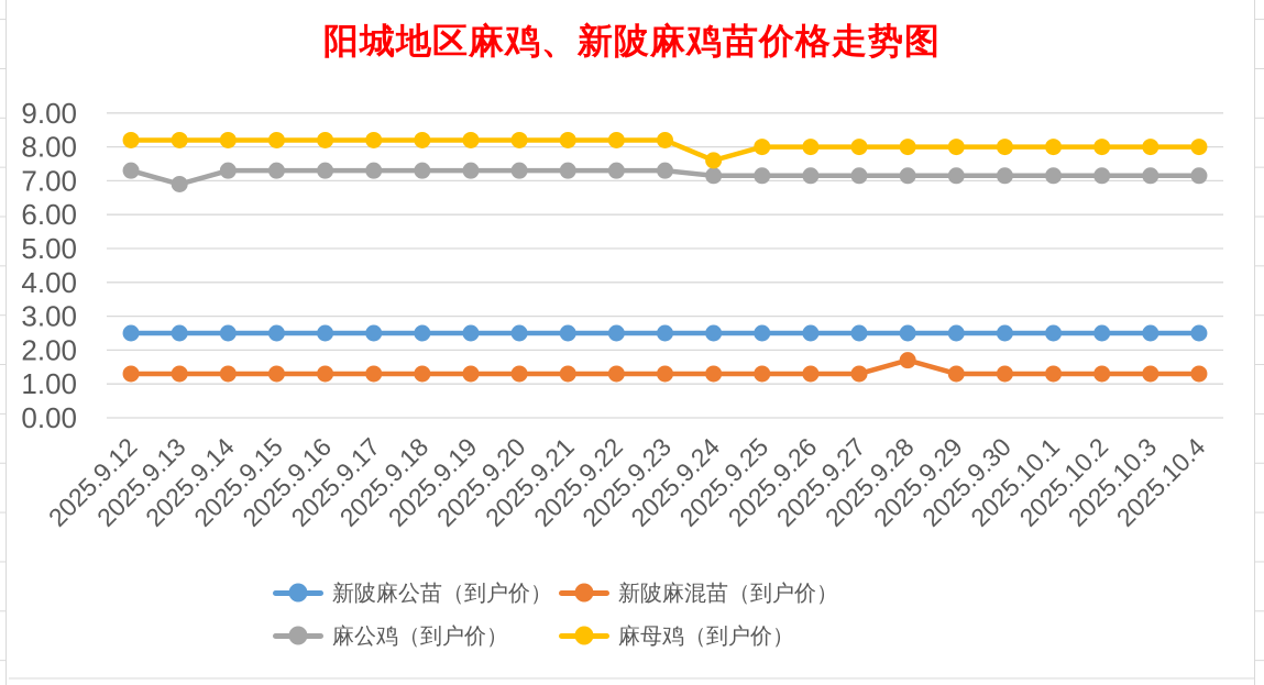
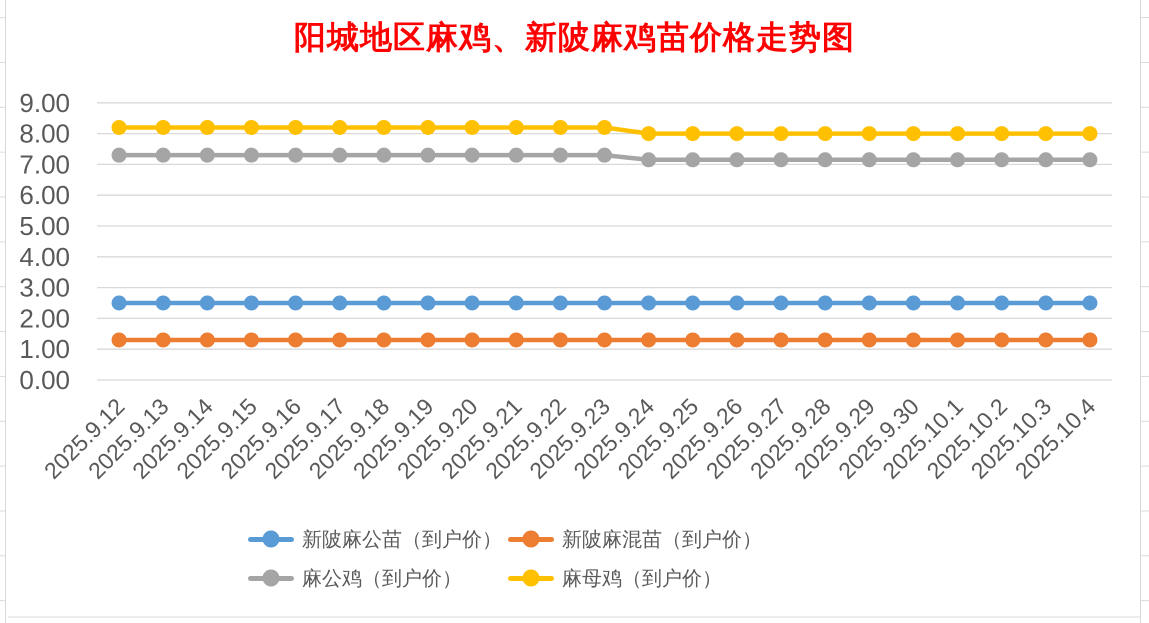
麻公鸡（到户价）/2025.9.13: 6.9 -> 7.3
麻母鸡（到户价）/2025.9.24: 7.6 -> 8.0
新陂麻混苗（到户价）/2025.9.28: 1.7 -> 1.3
